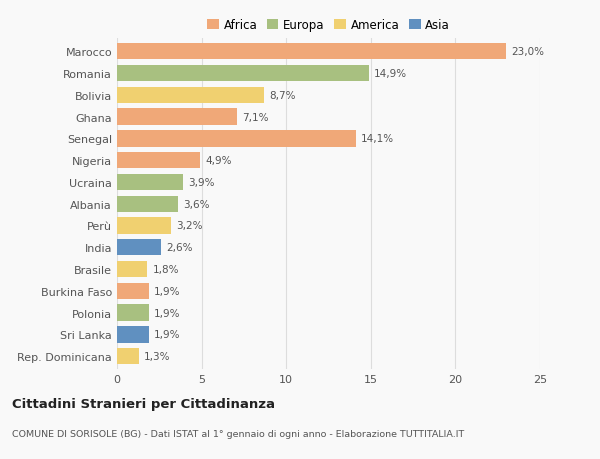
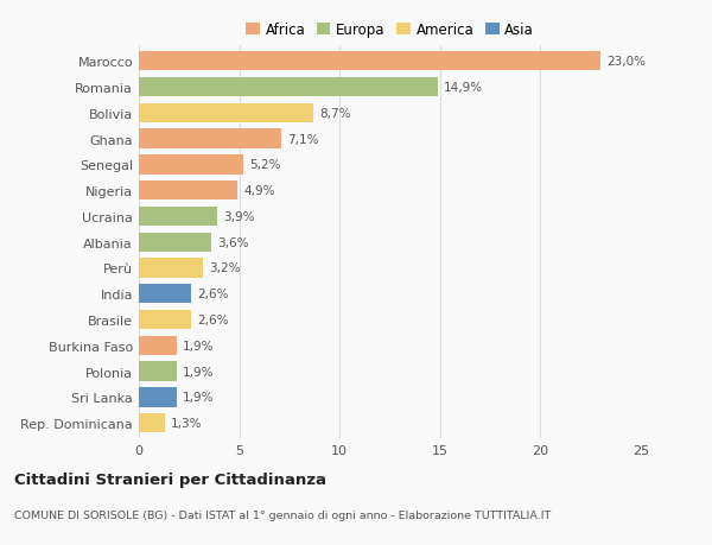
Senegal: 14,1% -> 5,2%
Brasile: 1,8% -> 2,6%
